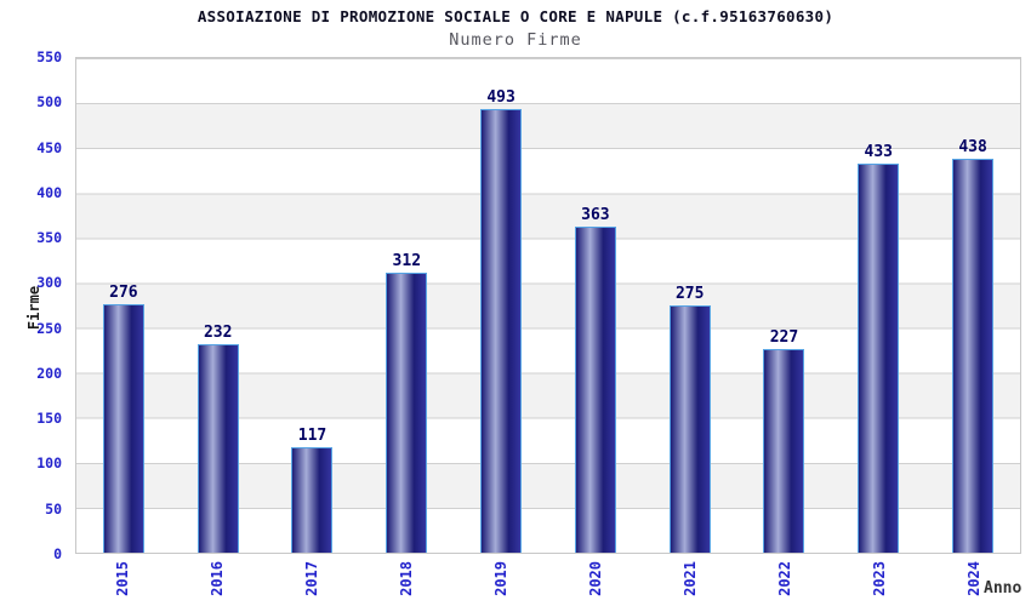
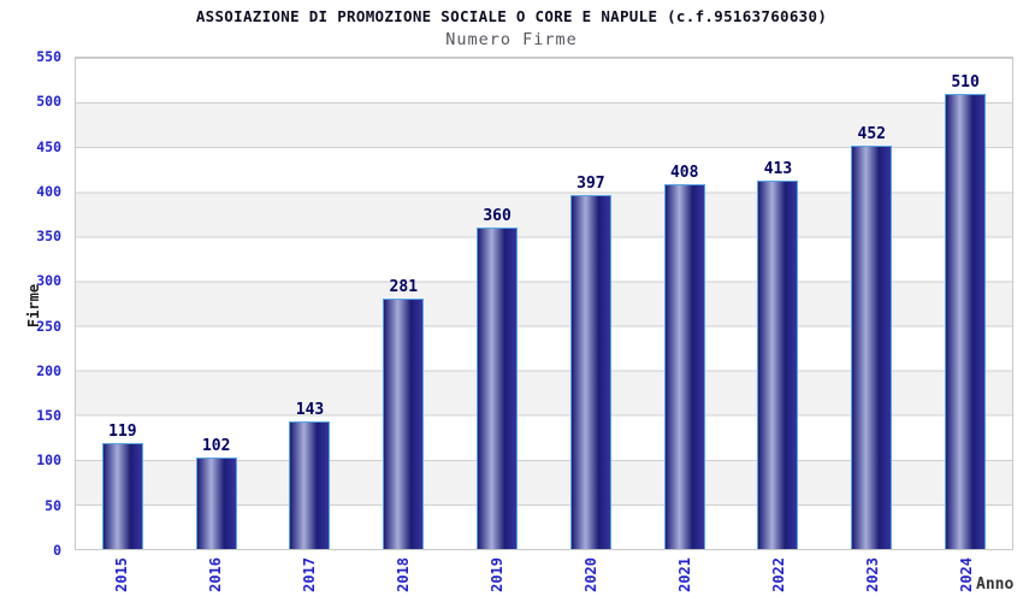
2015: 276 -> 119
2016: 232 -> 102
2017: 117 -> 143
2018: 312 -> 281
2019: 493 -> 360
2020: 363 -> 397
2021: 275 -> 408
2022: 227 -> 413
2023: 433 -> 452
2024: 438 -> 510
